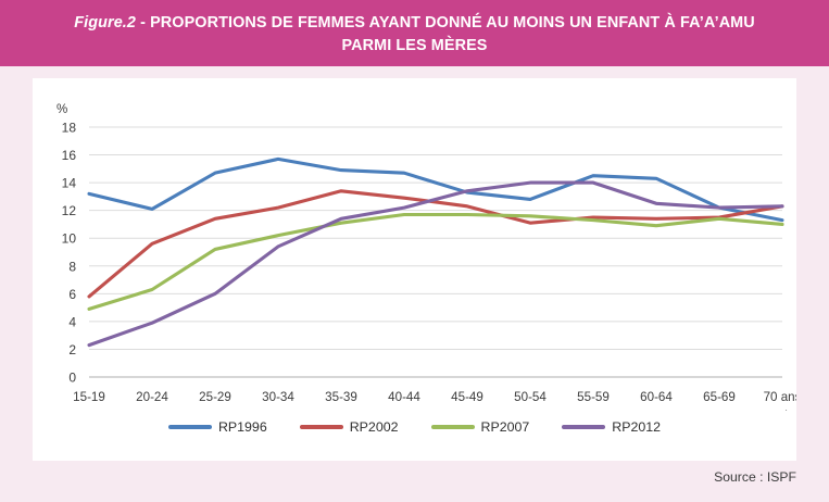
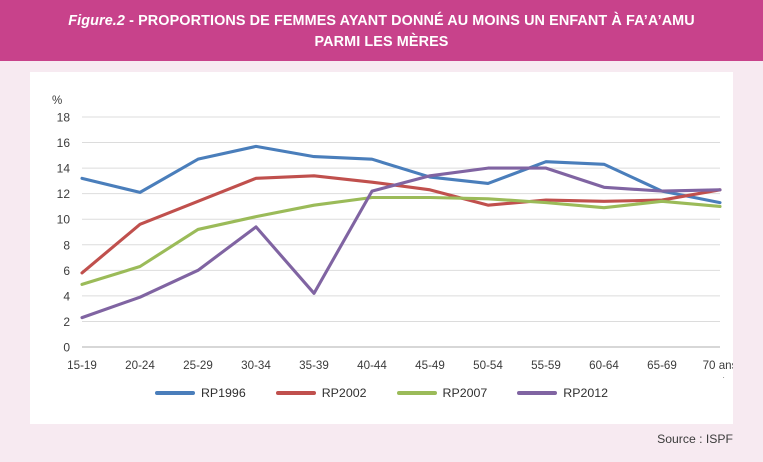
RP2002/30-34 ans: 12.2 -> 13.2
RP2012/35-39 ans: 11.4 -> 4.2
